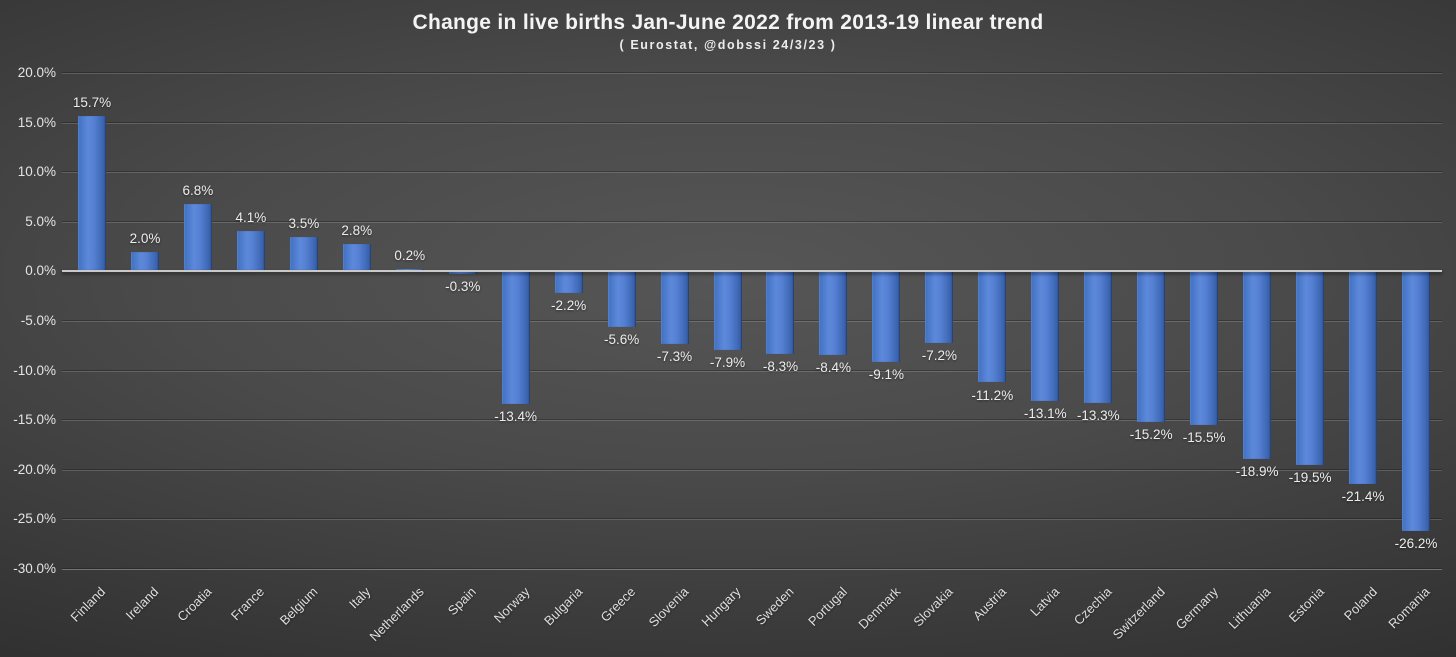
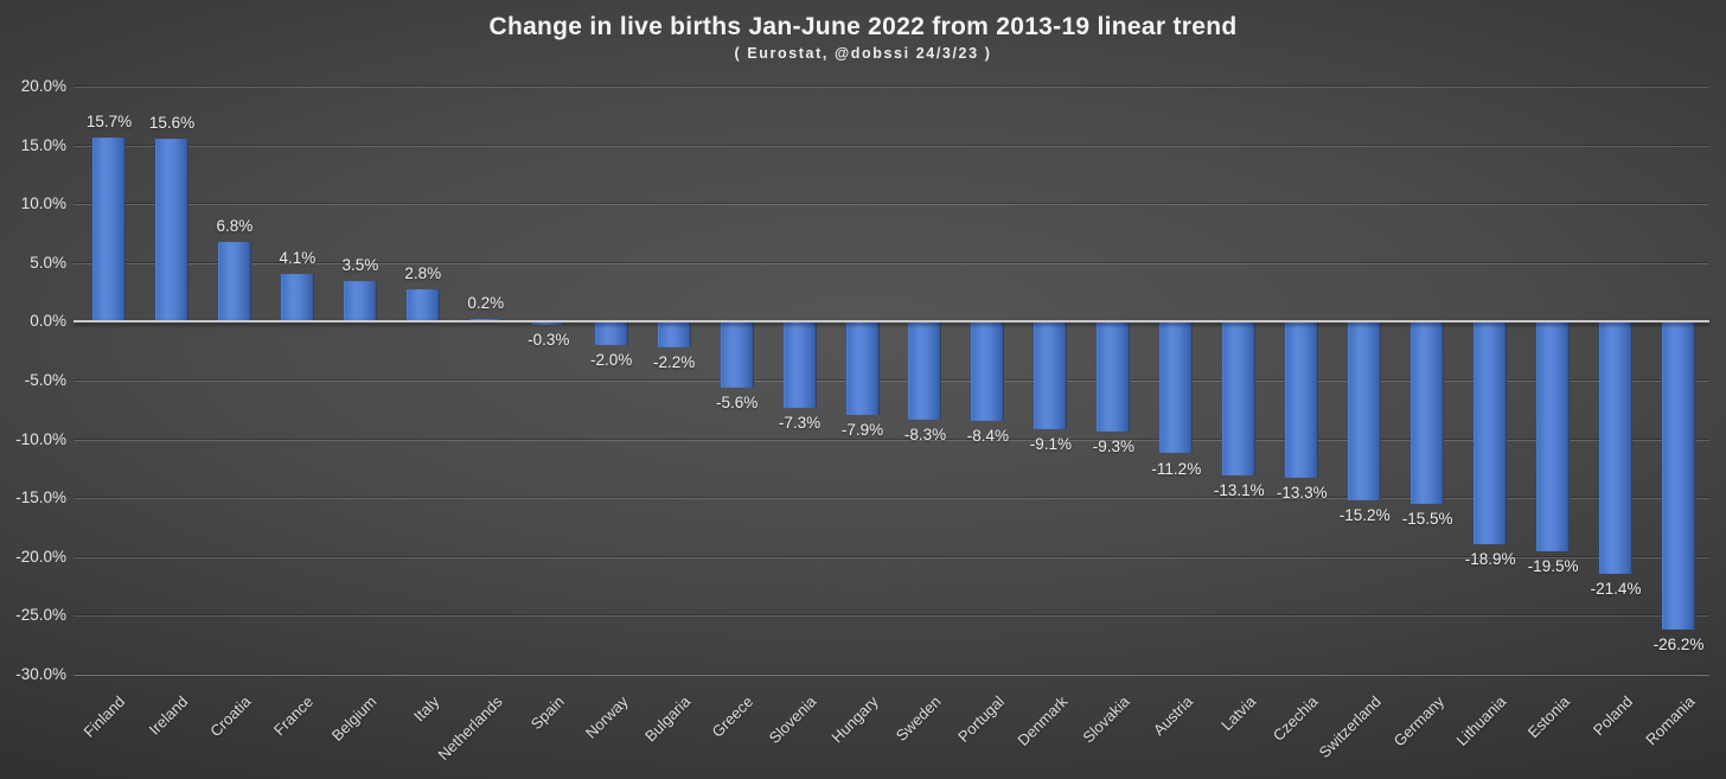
Ireland: 2.0% -> 15.6%
Norway: -13.4% -> -2.0%
Slovakia: -7.2% -> -9.3%
